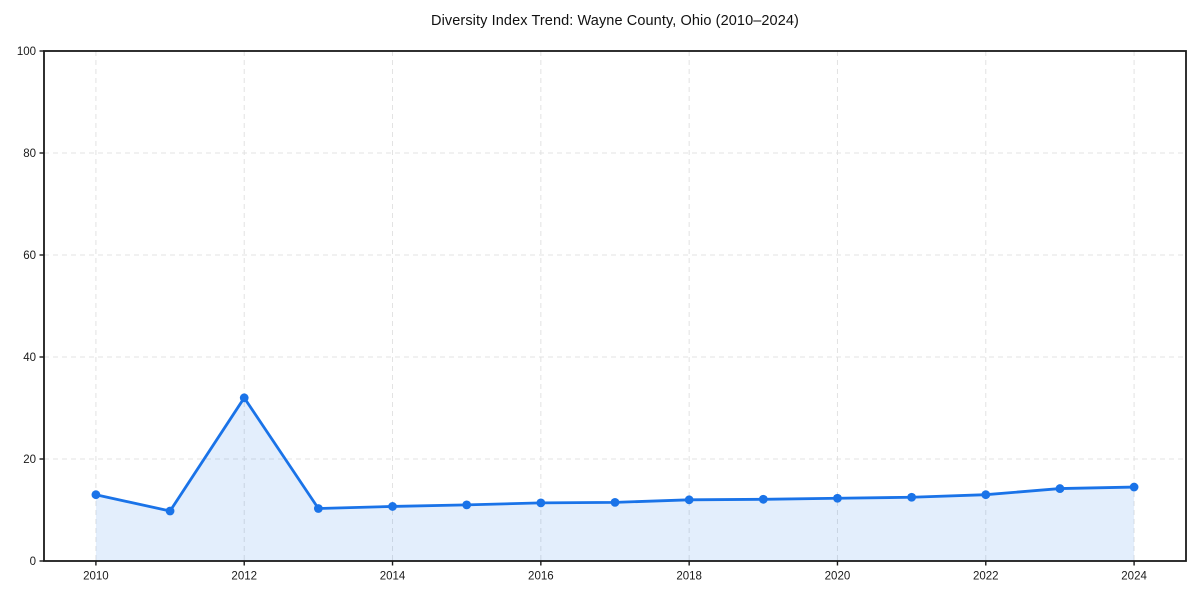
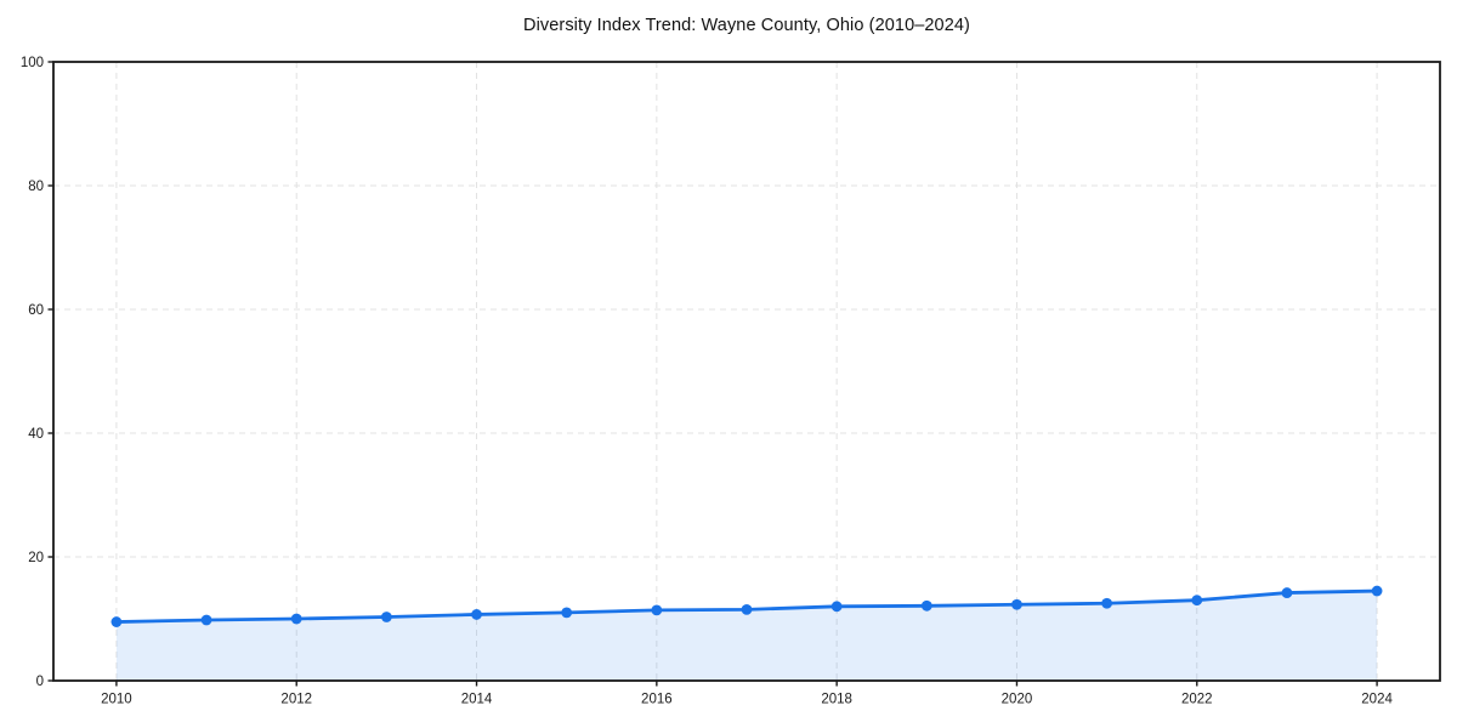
2010: 13 -> 10
2012: 32 -> 10
